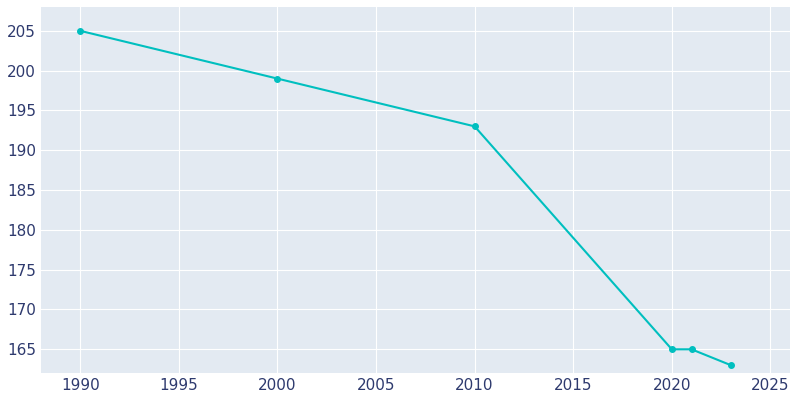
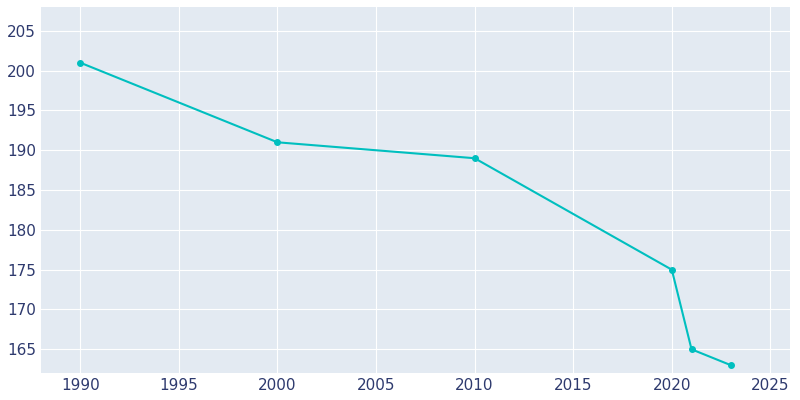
1990: 205 -> 201
2000: 199 -> 191
2010: 193 -> 189
2020: 165 -> 175
